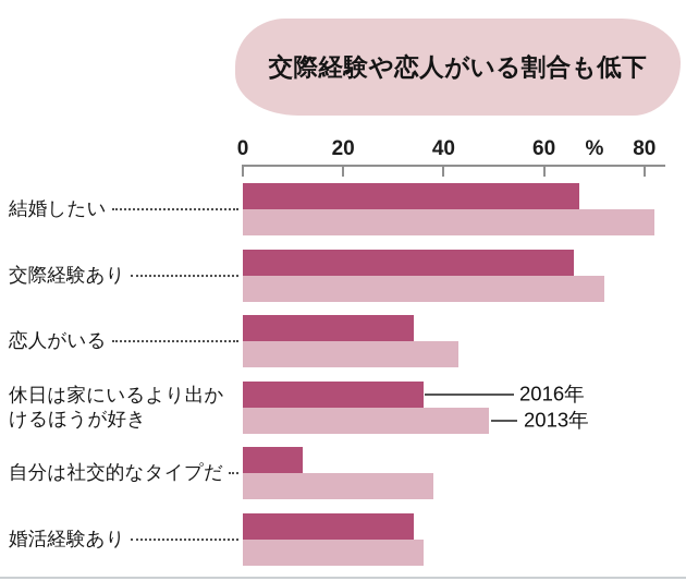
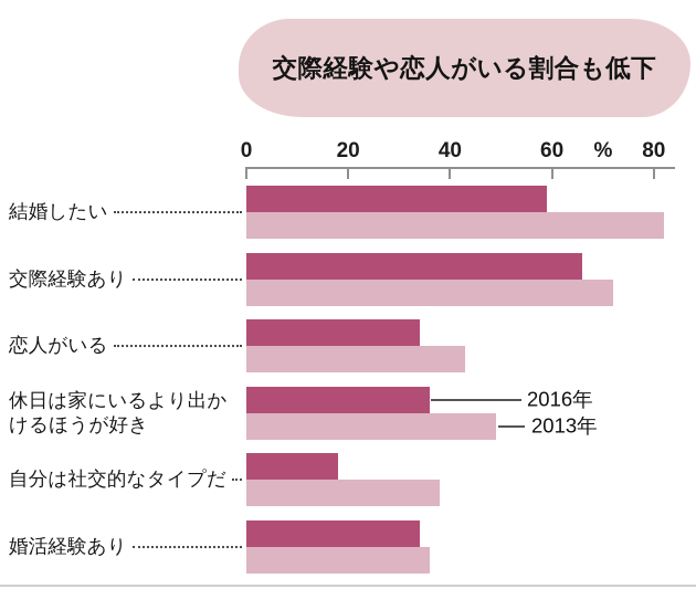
2016年/結婚したい: 67 -> 59
2016年/自分は社交的なタイプだ: 12 -> 18
